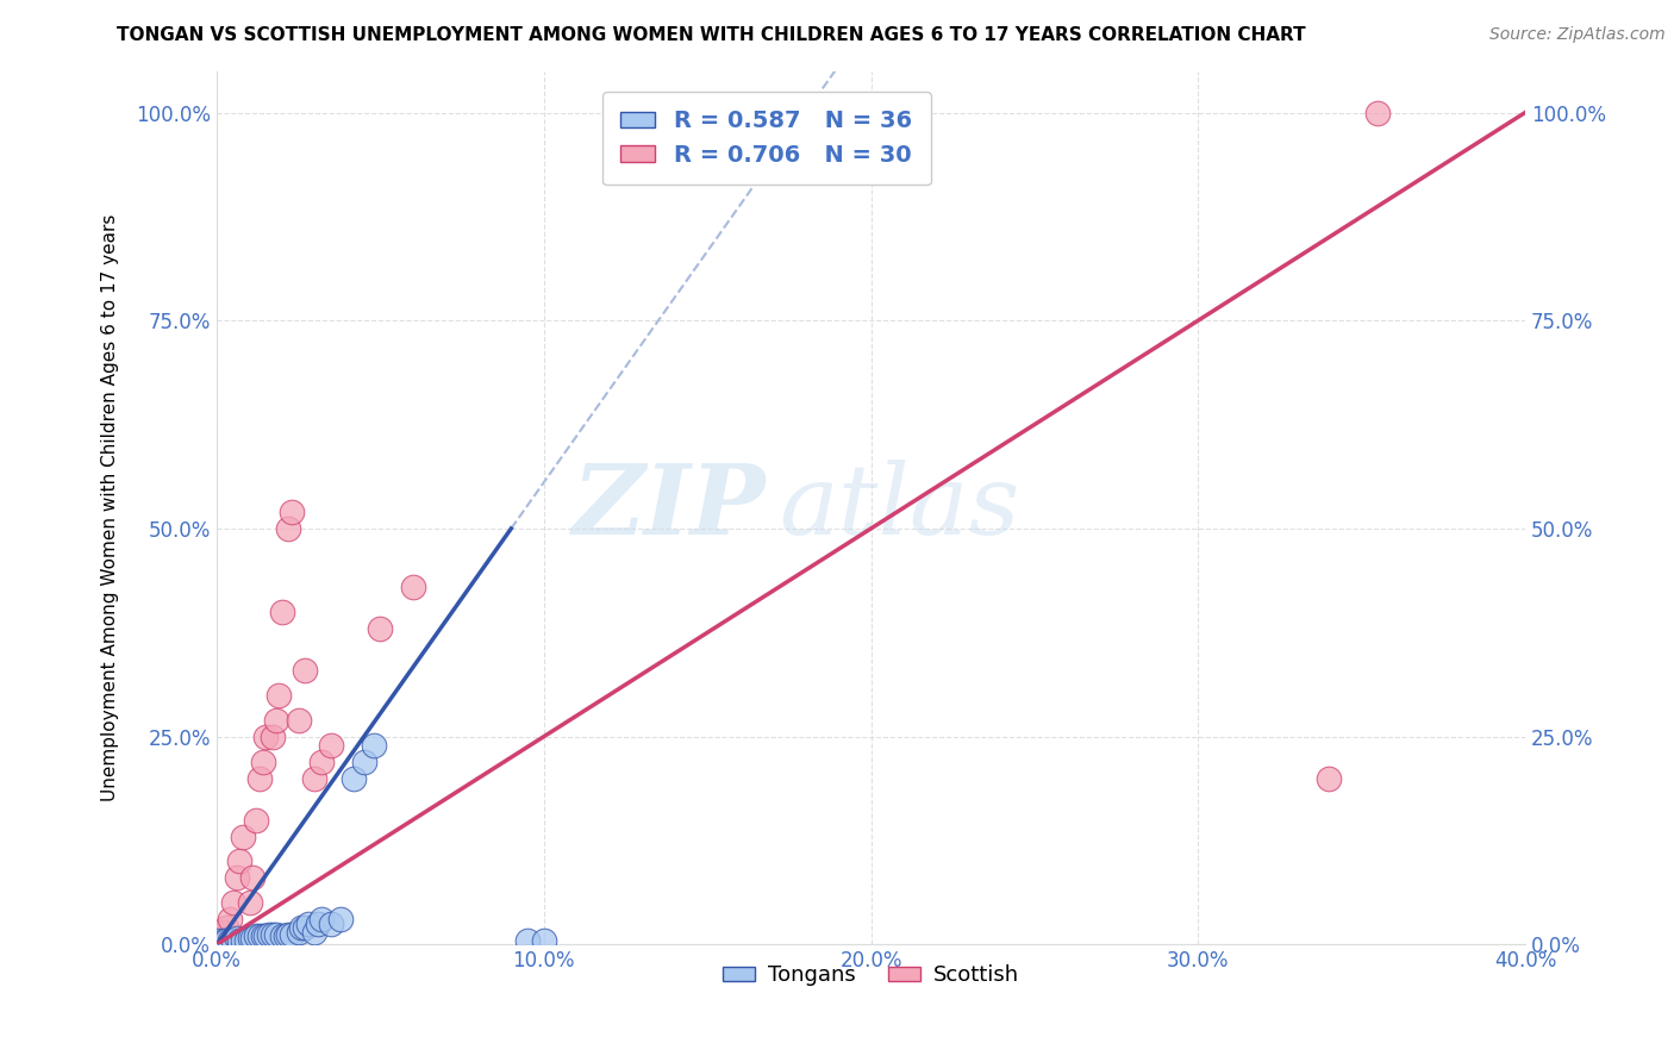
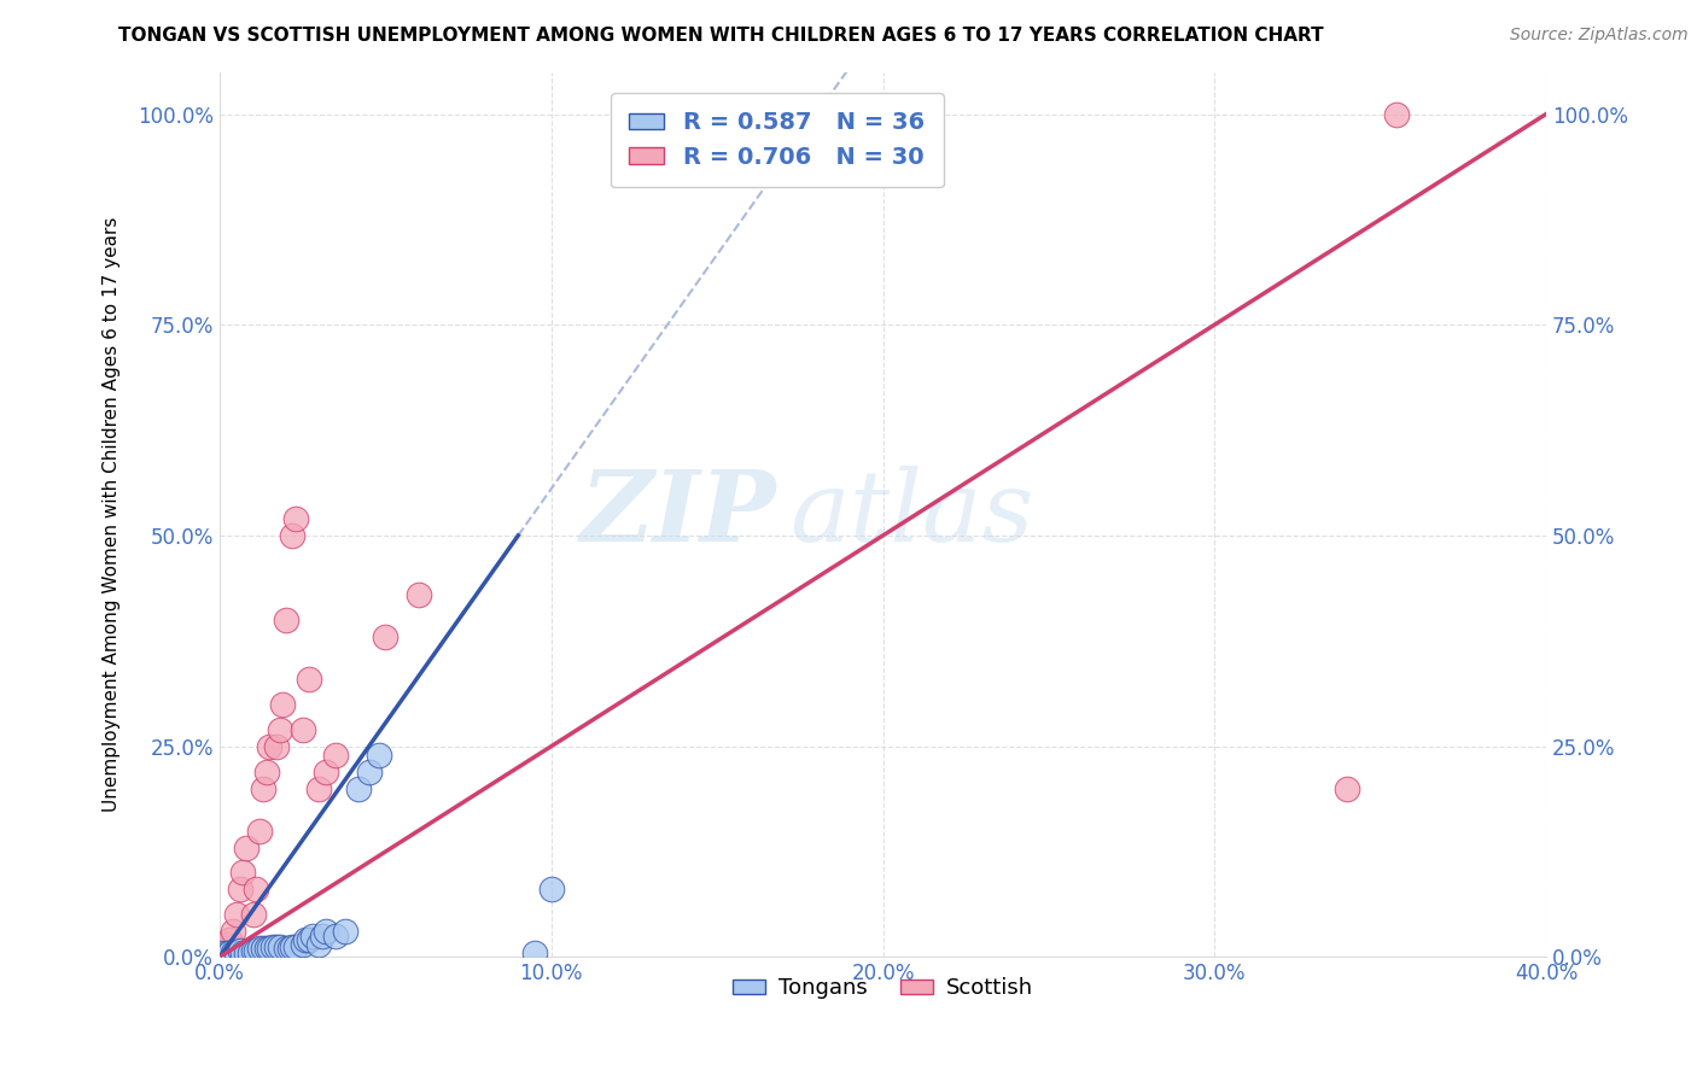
Tongans/10.0%: 0.5% -> 8.0%
